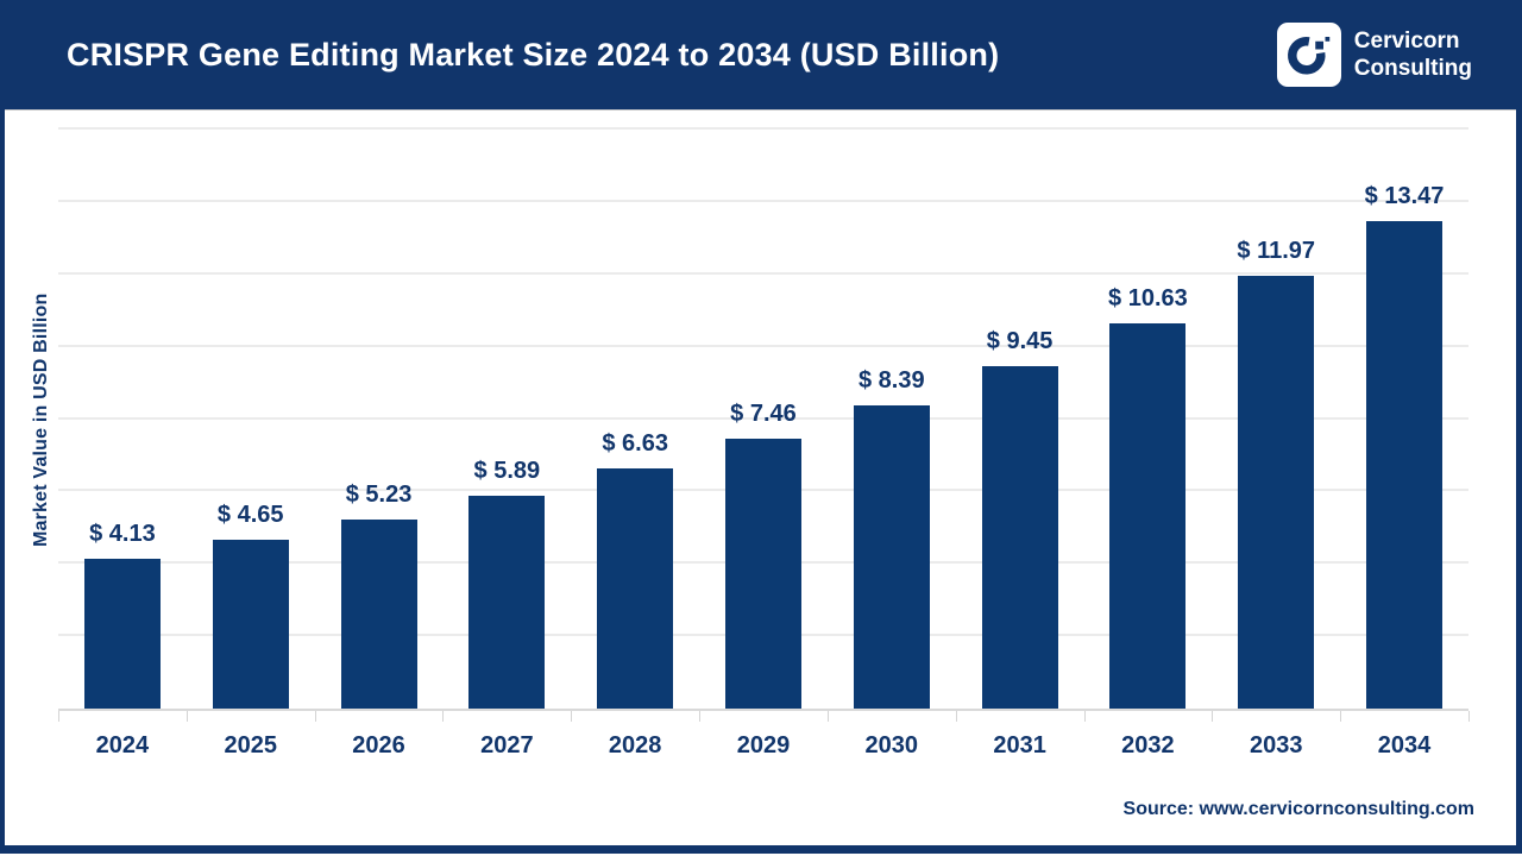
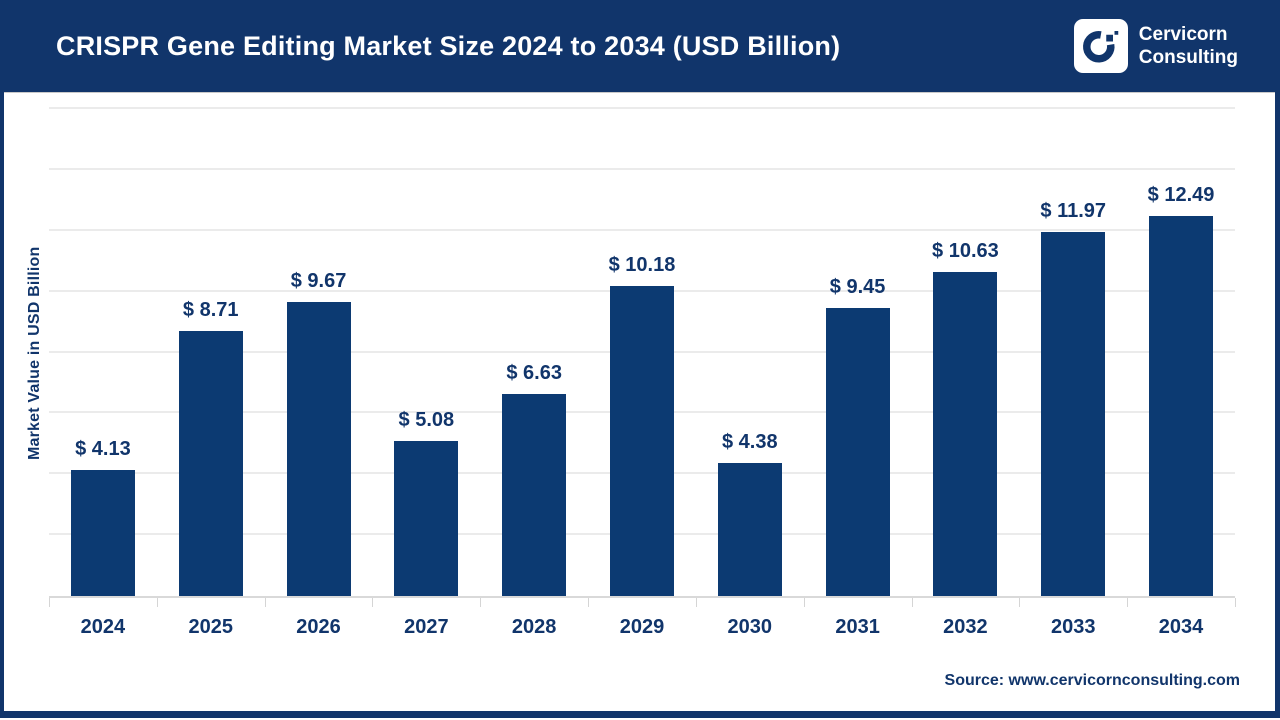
2025: 4.65 -> 8.71
2026: 5.23 -> 9.67
2027: 5.89 -> 5.08
2029: 7.46 -> 10.18
2030: 8.39 -> 4.38
2034: 13.47 -> 12.49
